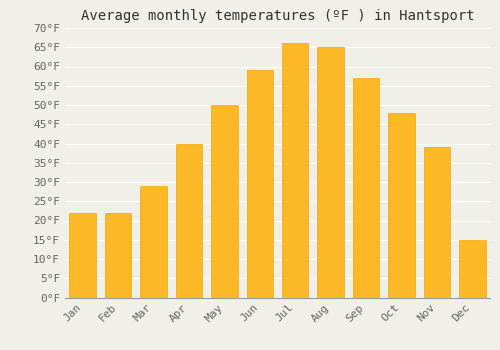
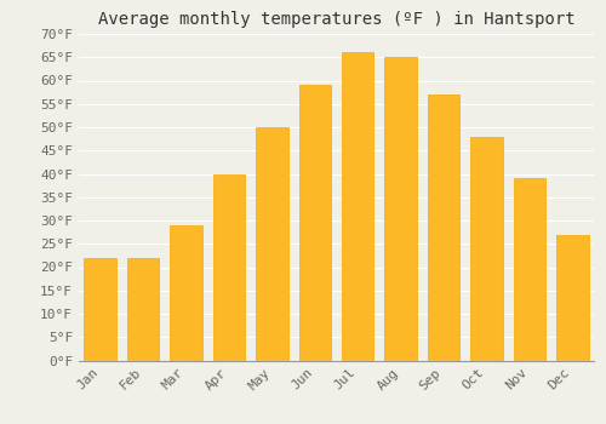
Dec: 15°F -> 27°F
